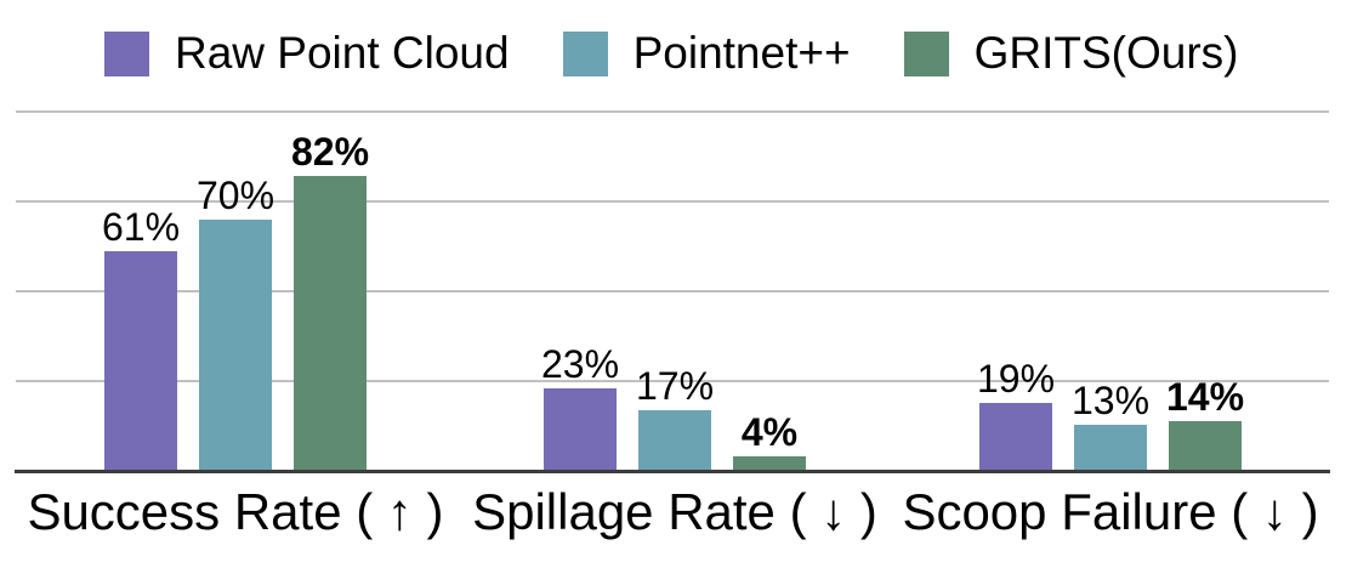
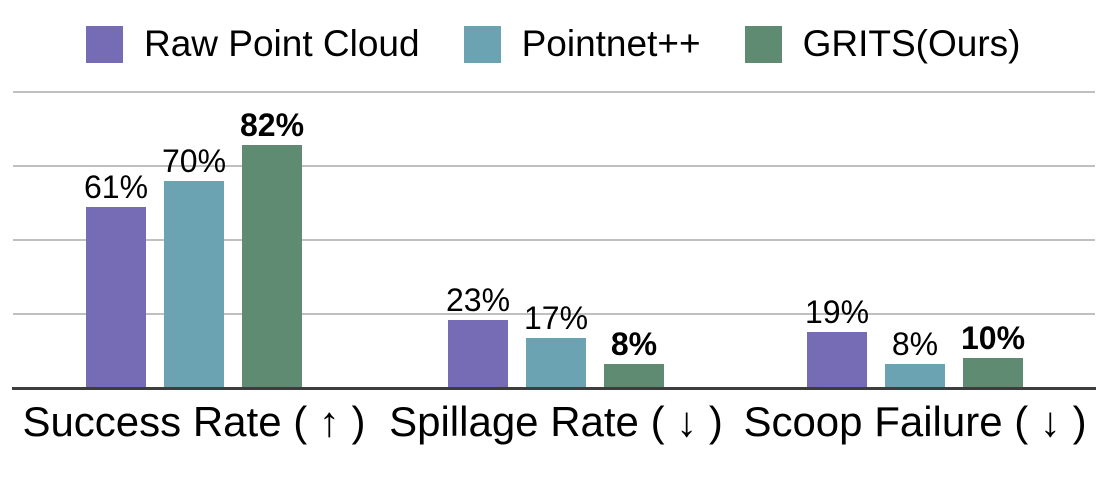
GRITS(Ours)/Spillage Rate ( ↓ ): 4% -> 8%
Pointnet++/Scoop Failure ( ↓ ): 13% -> 8%
GRITS(Ours)/Scoop Failure ( ↓ ): 14% -> 10%
